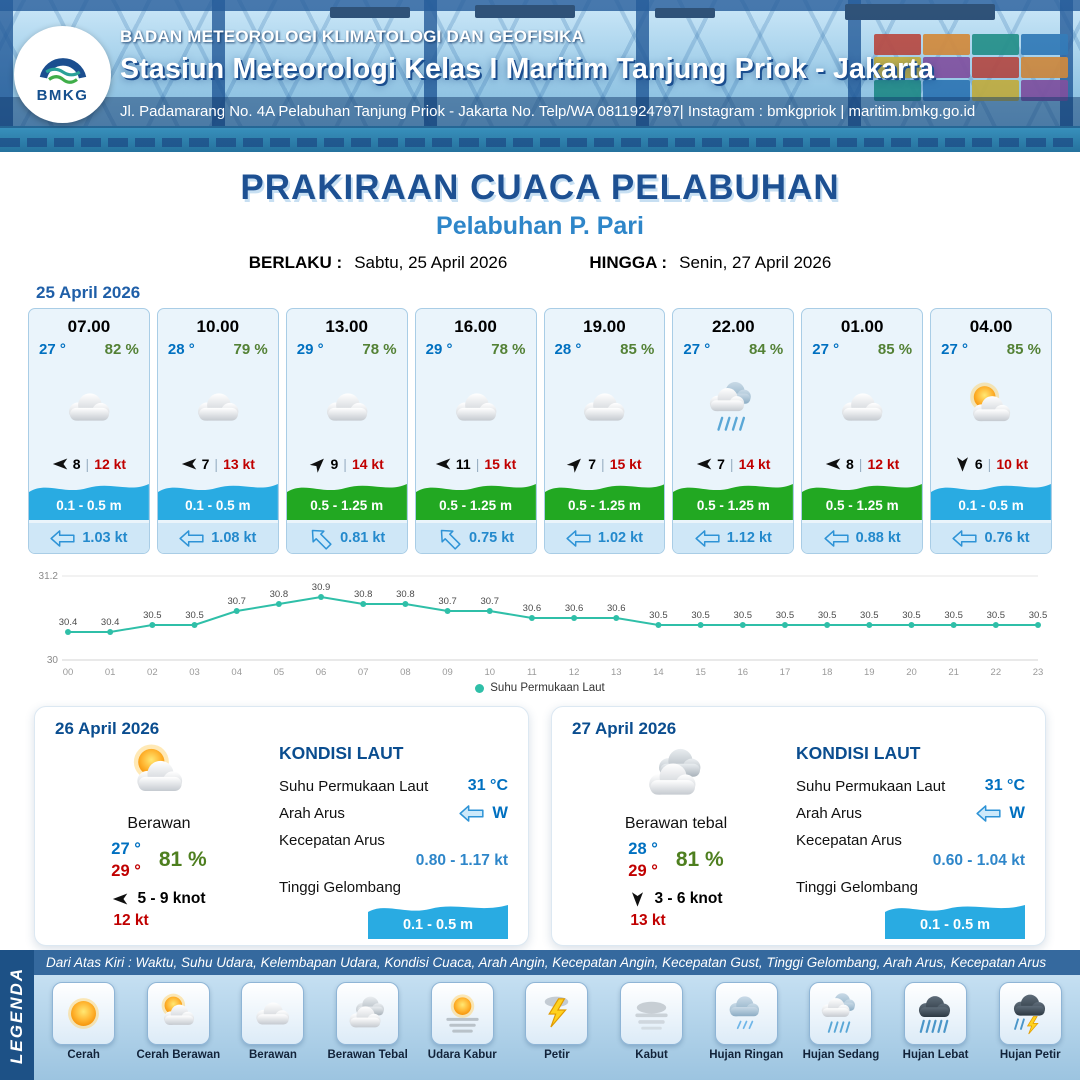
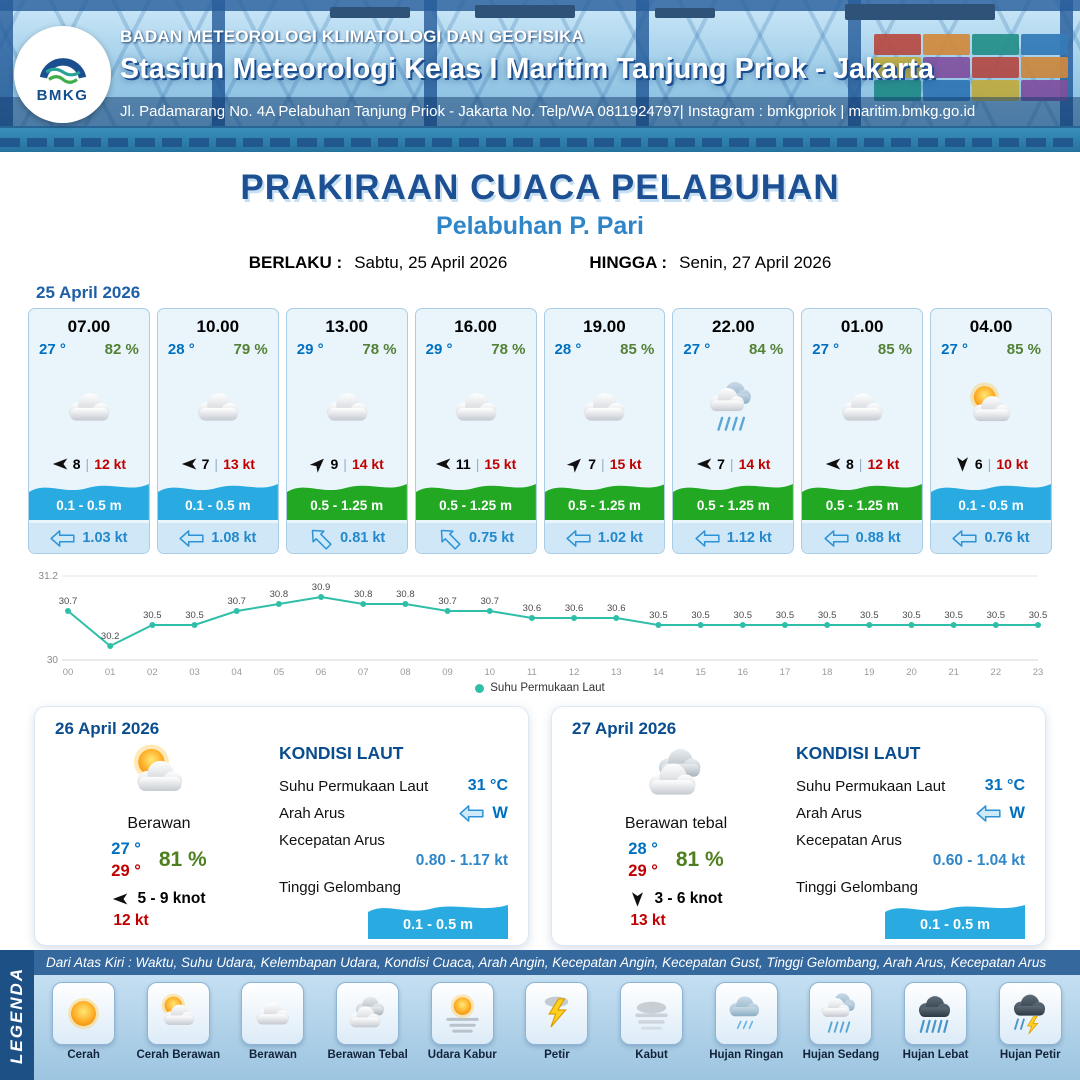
00: 30.4 -> 30.7
01: 30.4 -> 30.2
